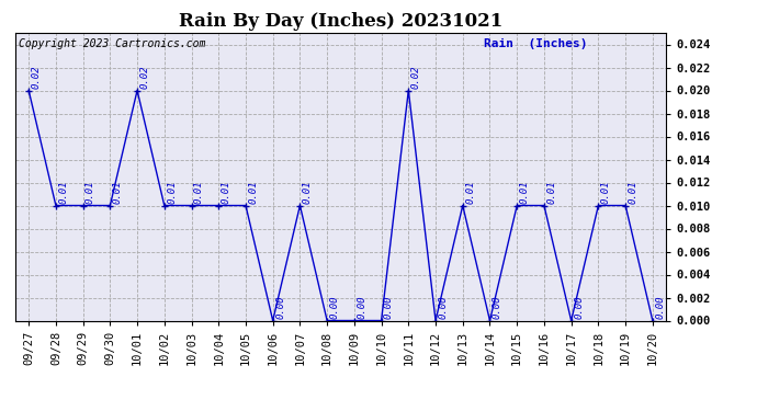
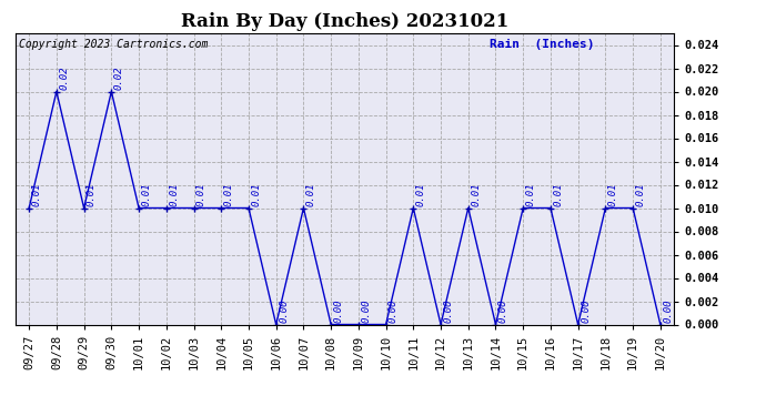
09/27: 0.02 -> 0.01
09/28: 0.01 -> 0.02
09/30: 0.01 -> 0.02
10/01: 0.02 -> 0.01
10/11: 0.02 -> 0.01
